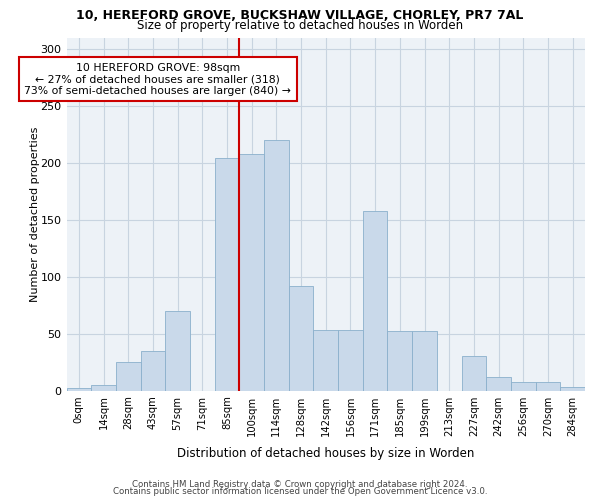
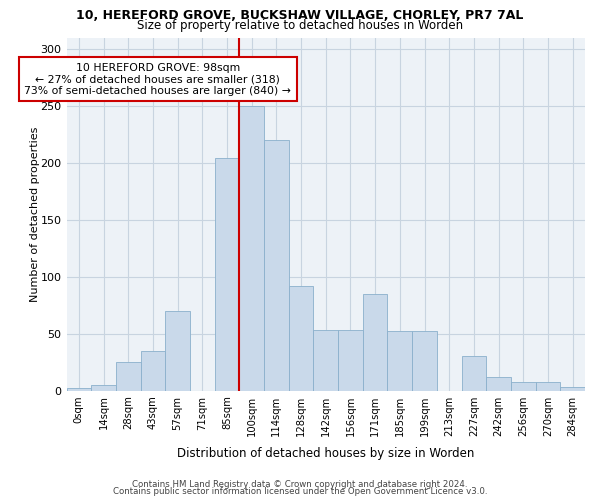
100sqm: 208 -> 250
171sqm: 158 -> 85
